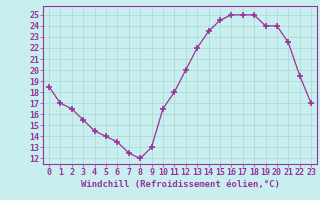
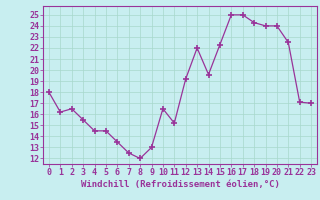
0: 18.5 -> 18.0
1: 17.0 -> 16.2
5: 14.0 -> 14.5
11: 18.0 -> 15.2
12: 20.0 -> 19.2
14: 23.5 -> 19.6
15: 24.5 -> 22.3
18: 25.0 -> 24.3
22: 19.5 -> 17.1
